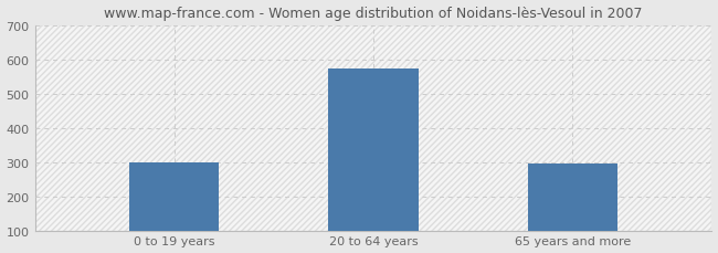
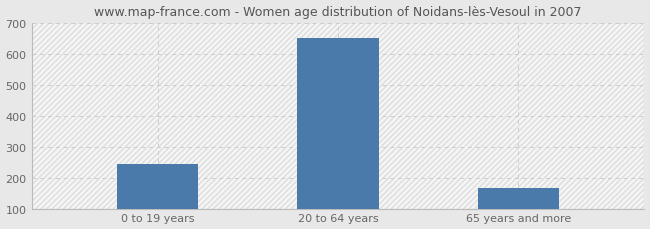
0 to 19 years: 300 -> 243
20 to 64 years: 575 -> 650
65 years and more: 295 -> 168
